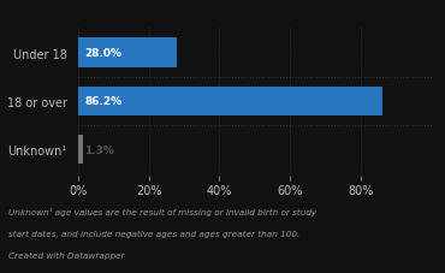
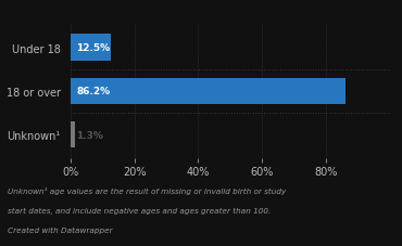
Under 18: 28.0% -> 12.5%
